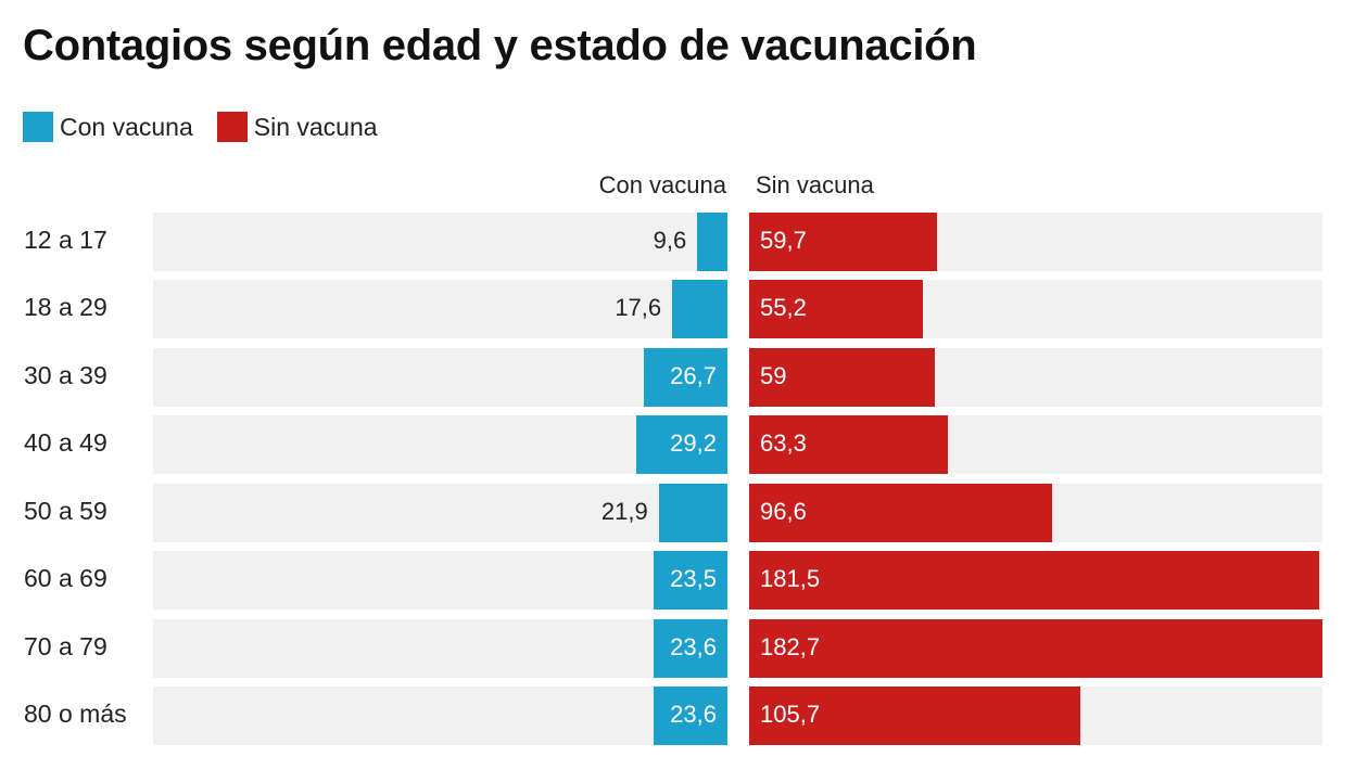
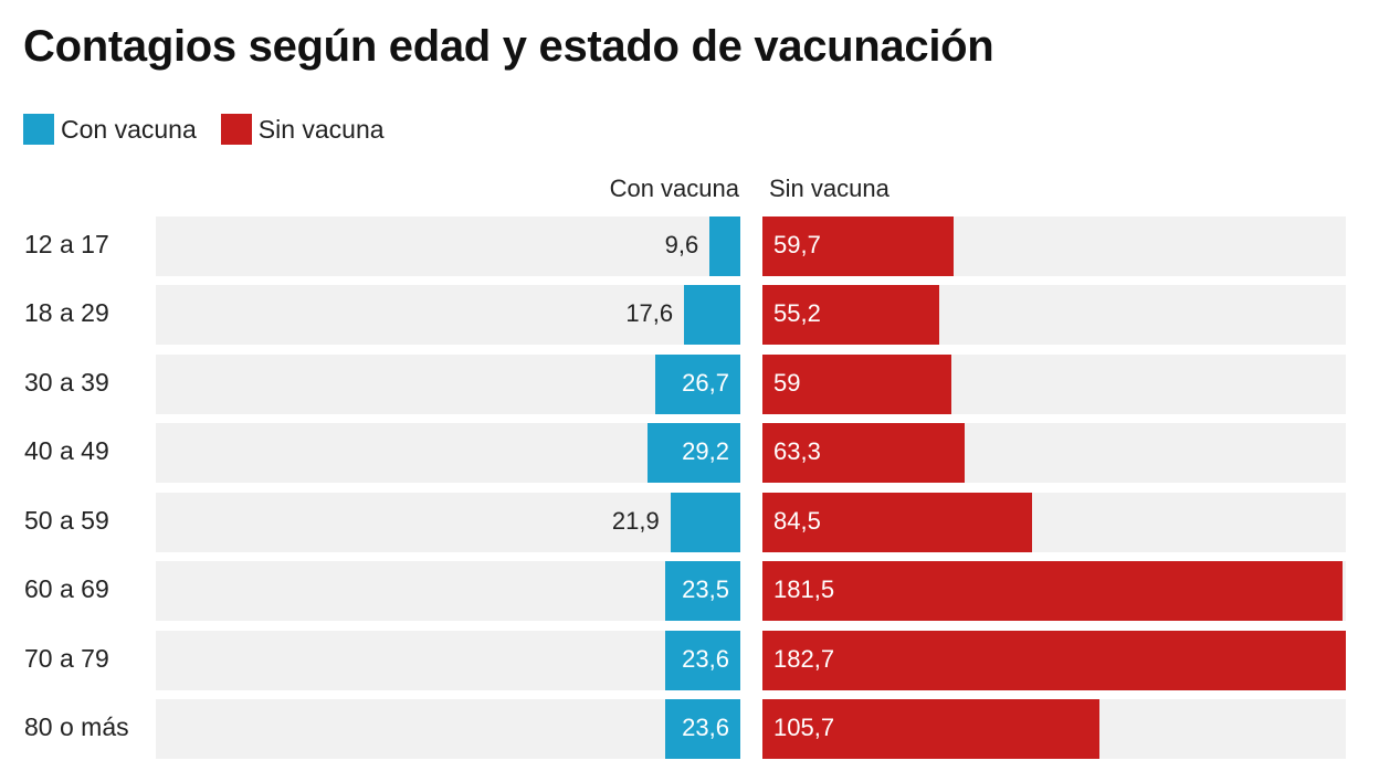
Sin vacuna/50 a 59: 96,6 -> 84,5
